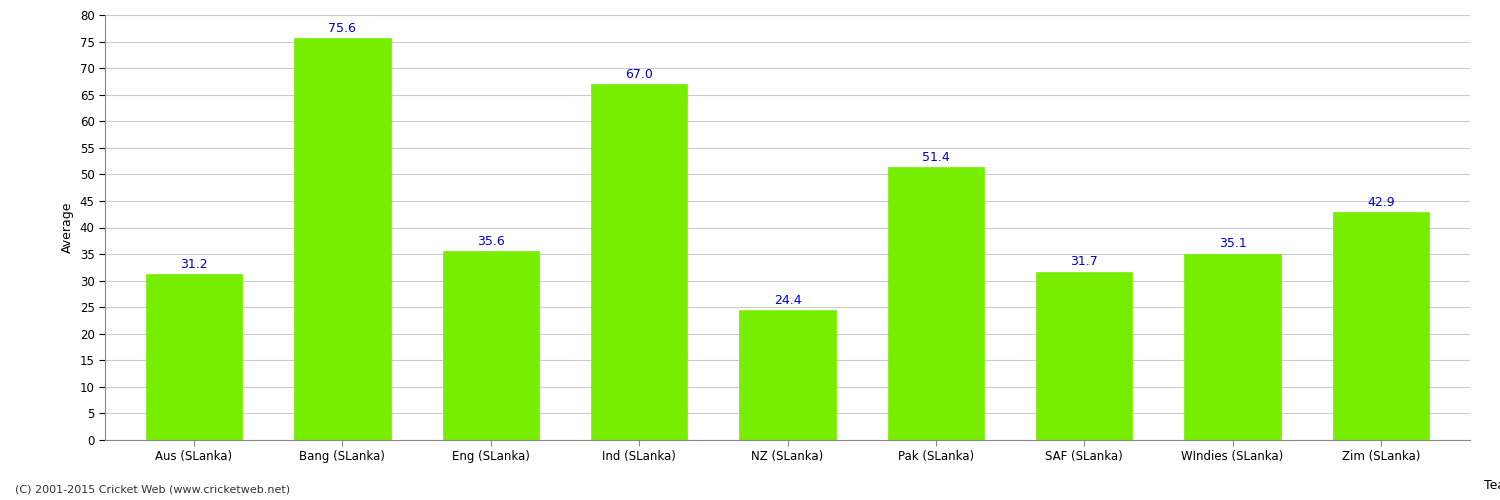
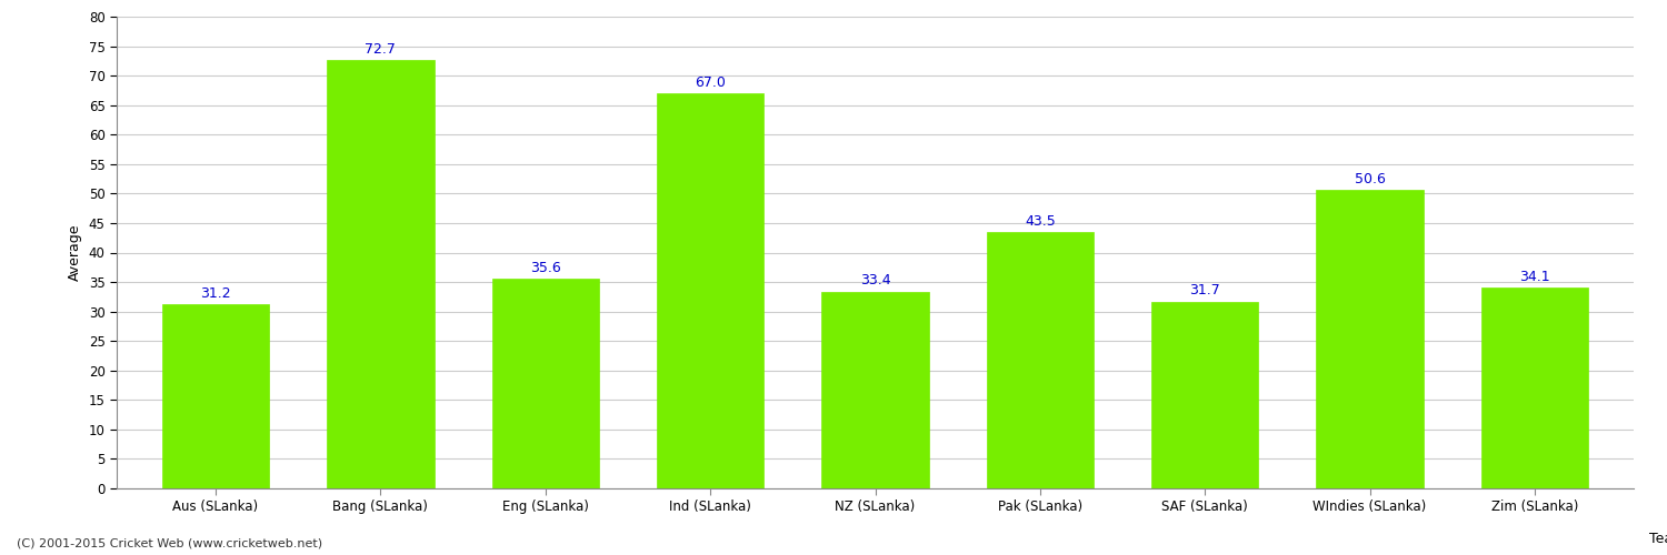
Bang (SLanka): 75.6 -> 72.7
NZ (SLanka): 24.4 -> 33.4
Pak (SLanka): 51.4 -> 43.5
WIndies (SLanka): 35.1 -> 50.6
Zim (SLanka): 42.9 -> 34.1
